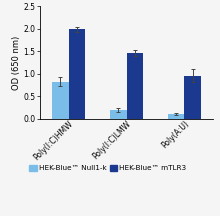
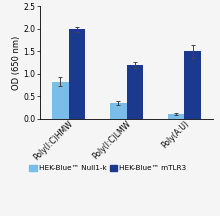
HEK-Blue™ Null1-k/Poly(I:C)LMW: 0.20 -> 0.35
HEK-Blue™ mTLR3/Poly(I:C)LMW: 1.47 -> 1.20
HEK-Blue™ mTLR3/Poly(A:U): 0.96 -> 1.50
